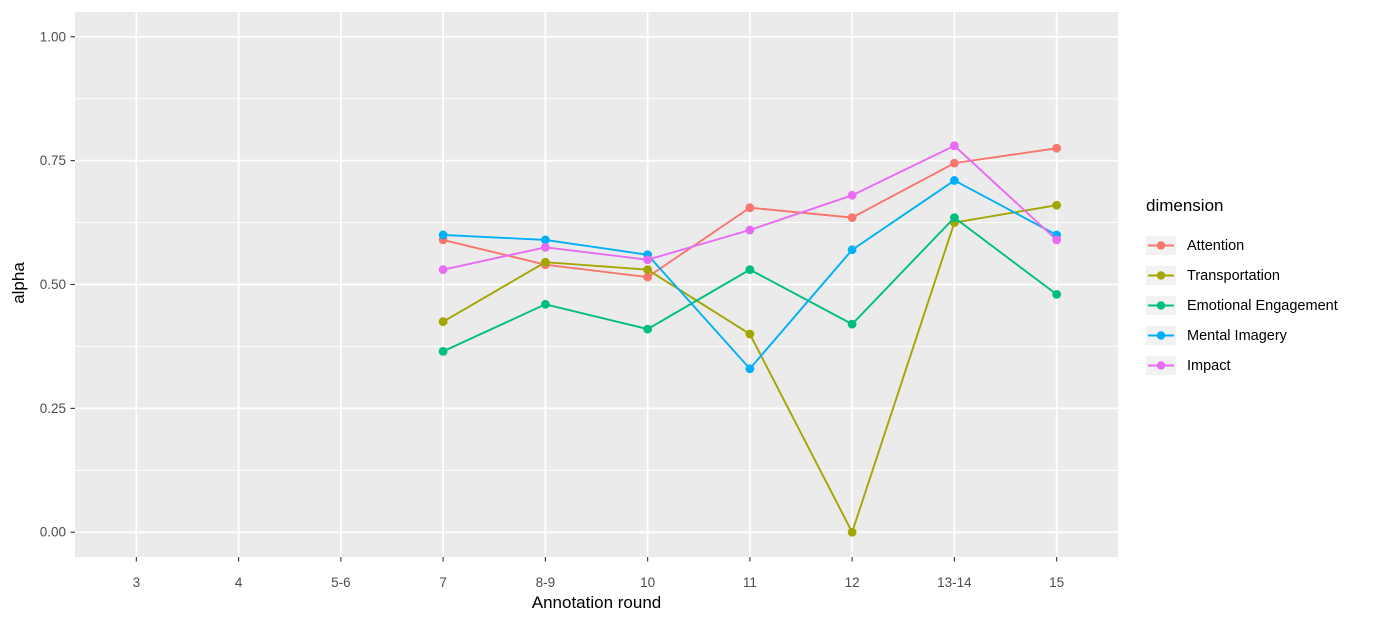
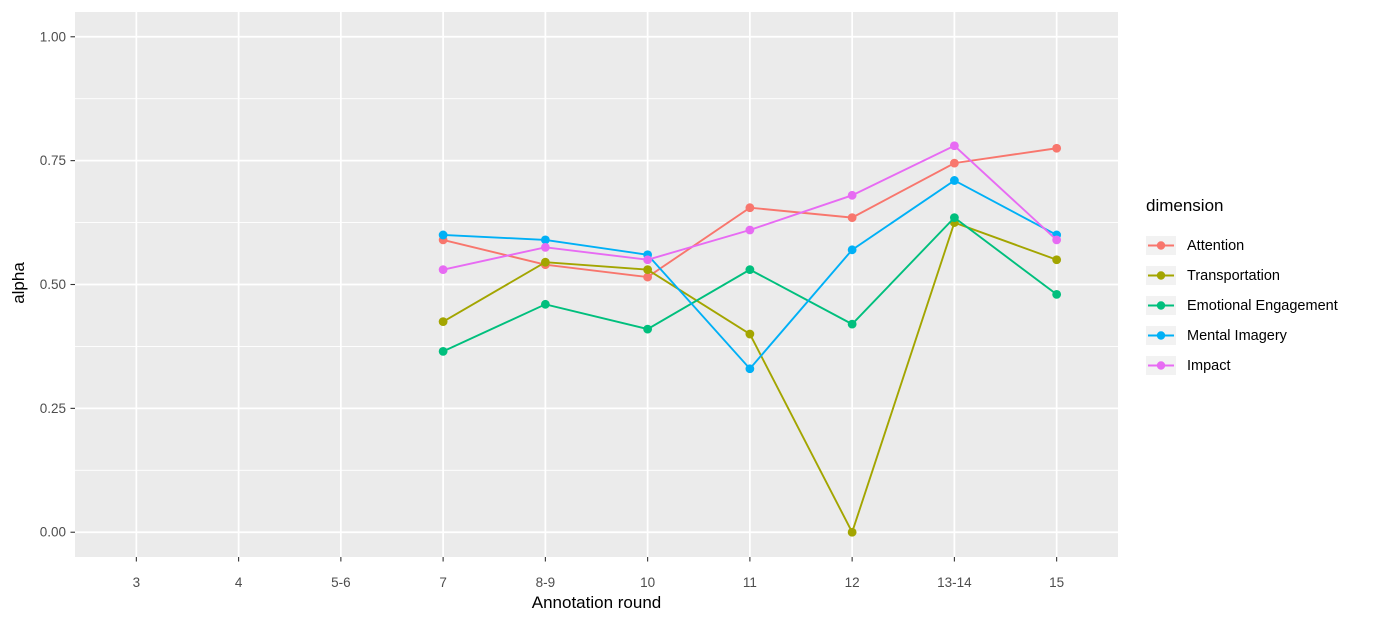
Transportation/15: 0.66 -> 0.55
